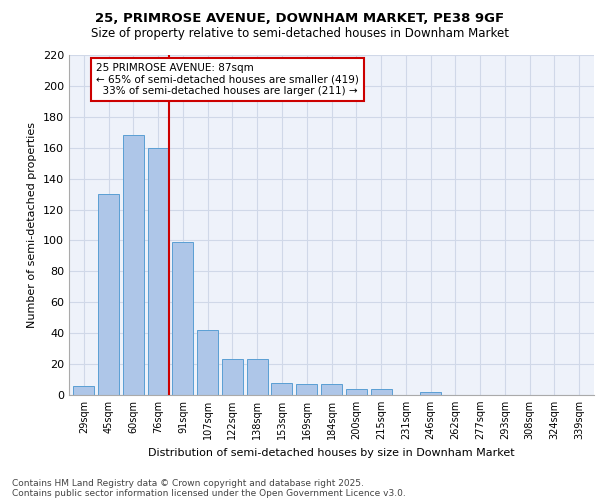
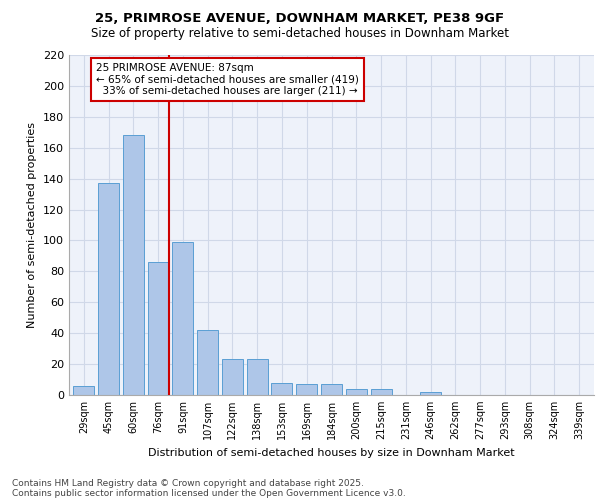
45sqm: 130 -> 137
76sqm: 160 -> 86
